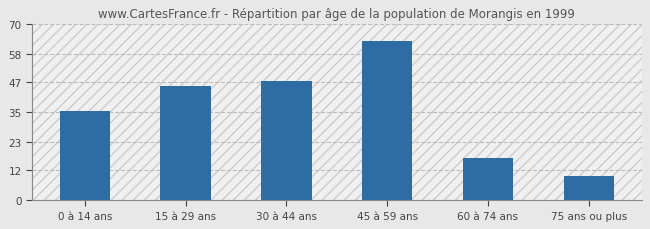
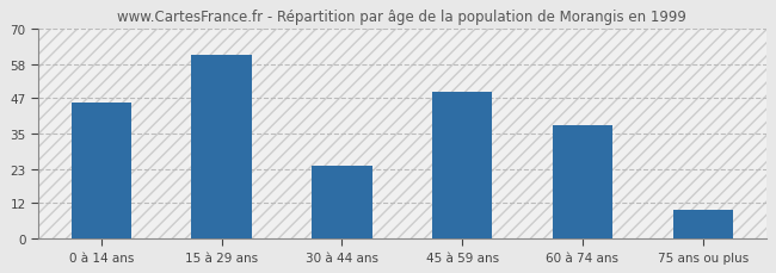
0 à 14 ans: 35.5 -> 45.5
15 à 29 ans: 45.5 -> 61.5
30 à 44 ans: 47.5 -> 24.5
45 à 59 ans: 63.5 -> 49.0
60 à 74 ans: 17.0 -> 38.0
